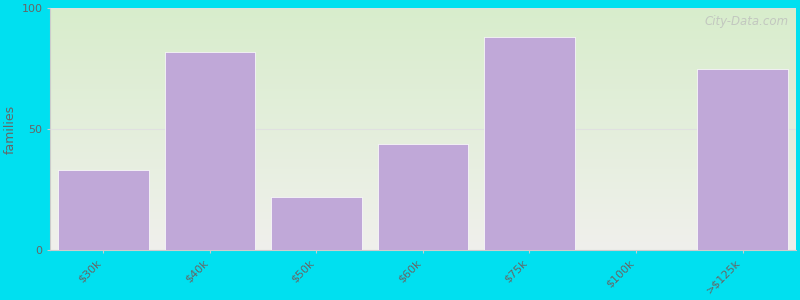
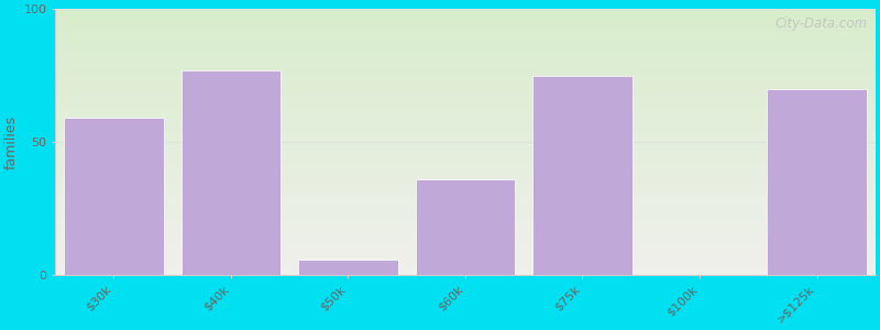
$30k: 33 -> 59
$40k: 82 -> 77
$50k: 22 -> 6
$60k: 44 -> 36
$75k: 88 -> 75
>$125k: 75 -> 70
